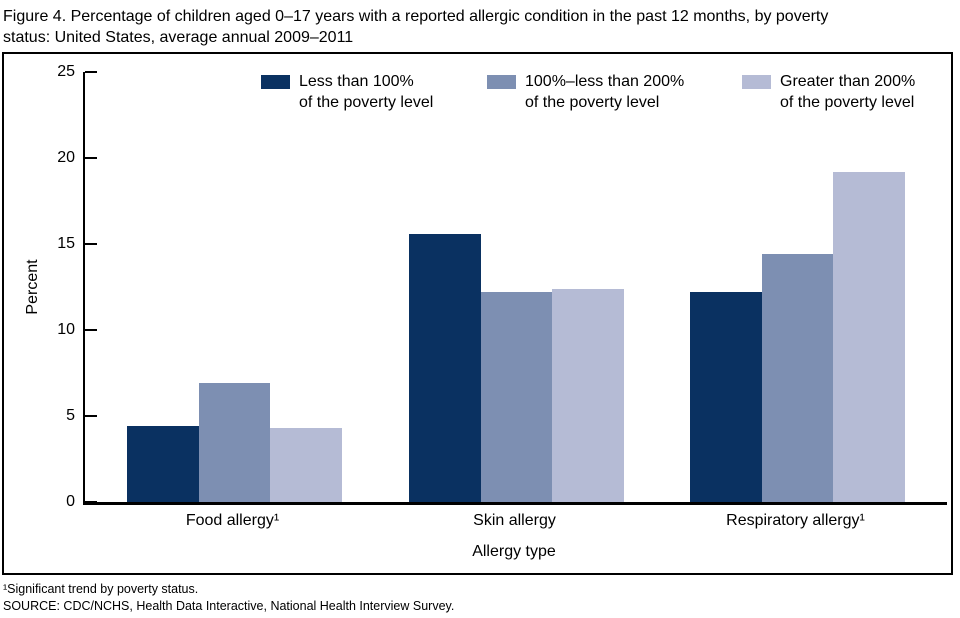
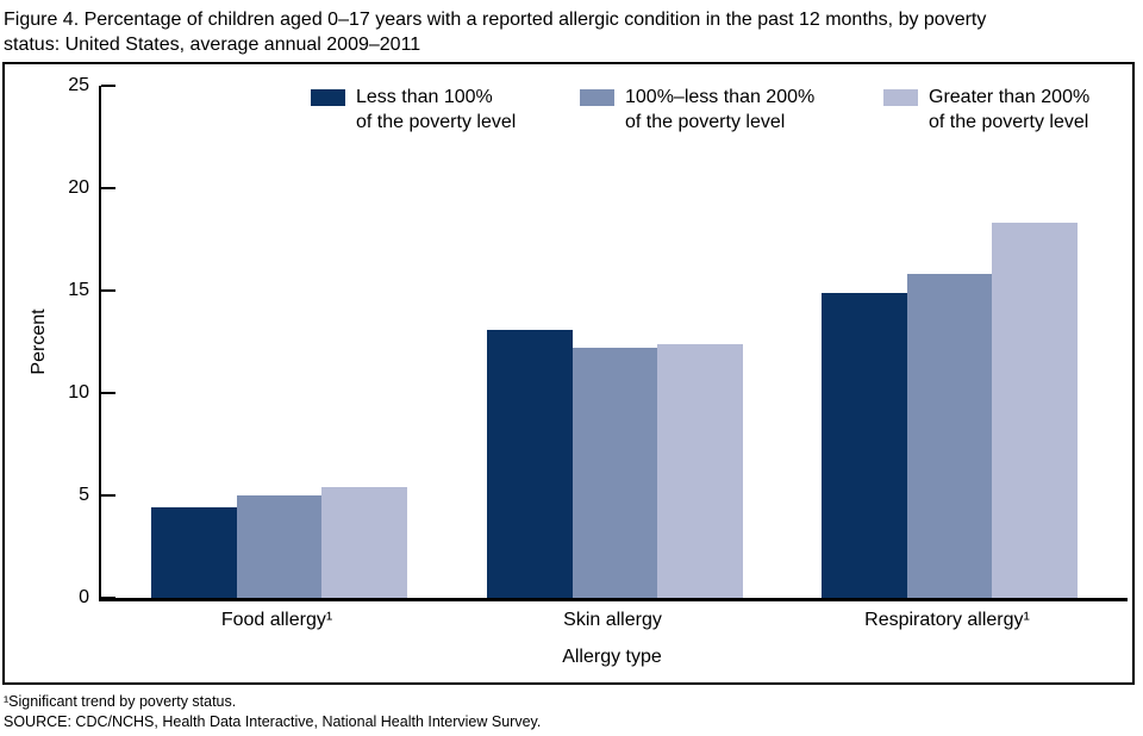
100%–less than 200% of the poverty level/Food allergy¹: 6.9 -> 5.0
Greater than 200% of the poverty level/Food allergy¹: 4.3 -> 5.4
Less than 100% of the poverty level/Skin allergy: 15.6 -> 13.1
Less than 100% of the poverty level/Respiratory allergy¹: 12.2 -> 14.9
100%–less than 200% of the poverty level/Respiratory allergy¹: 14.4 -> 15.8
Greater than 200% of the poverty level/Respiratory allergy¹: 19.2 -> 18.3
